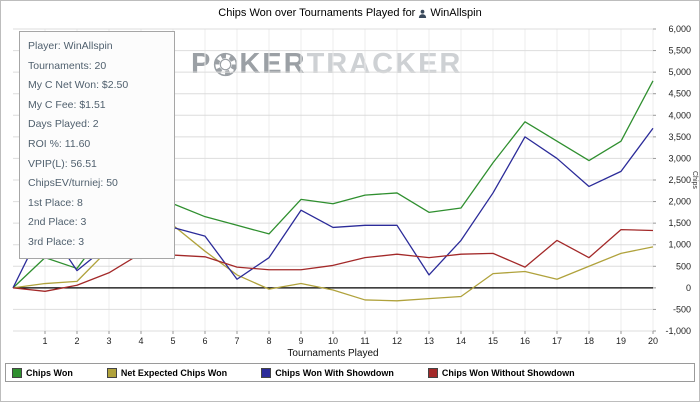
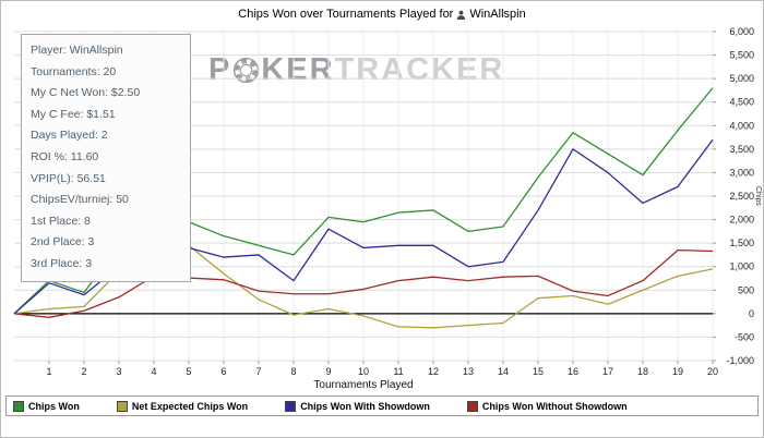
Chips Won With Showdown/1: 1500 -> 600
Chips Won With Showdown/7: 200 -> 1200
Chips Won With Showdown/13: 300 -> 1000
Chips Won Without Showdown/17: 1100 -> 400
Chips Won/19: 3400 -> 3900
